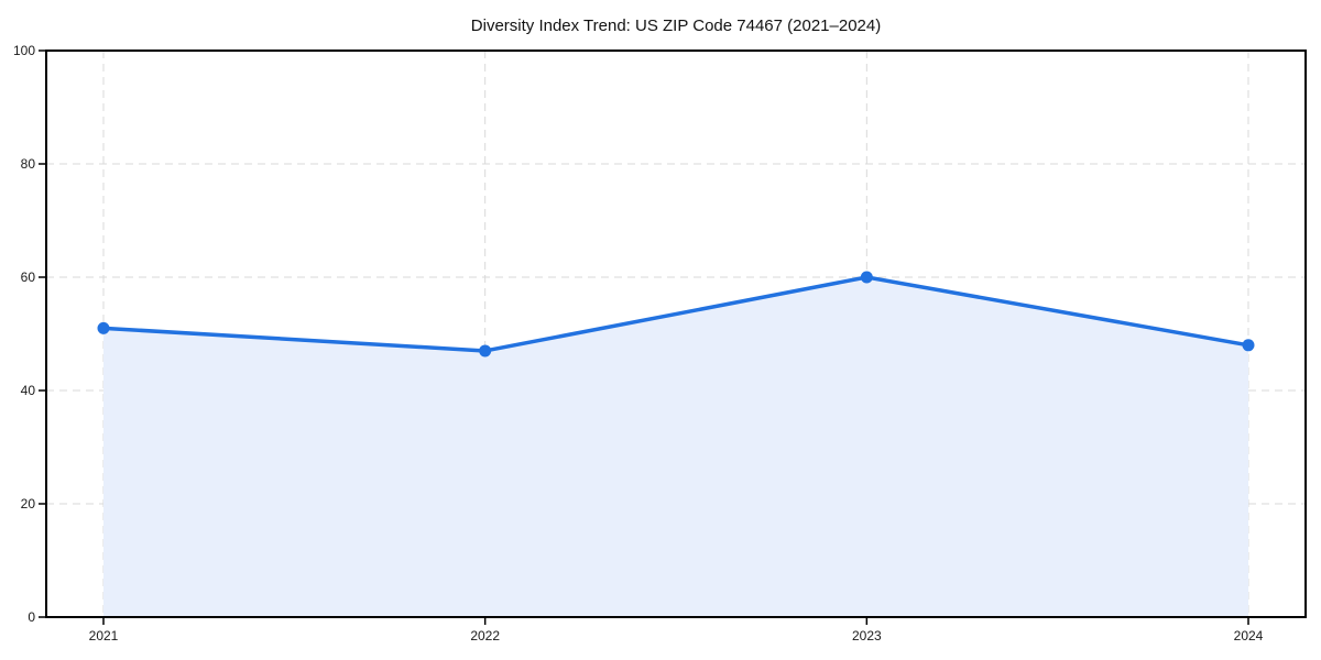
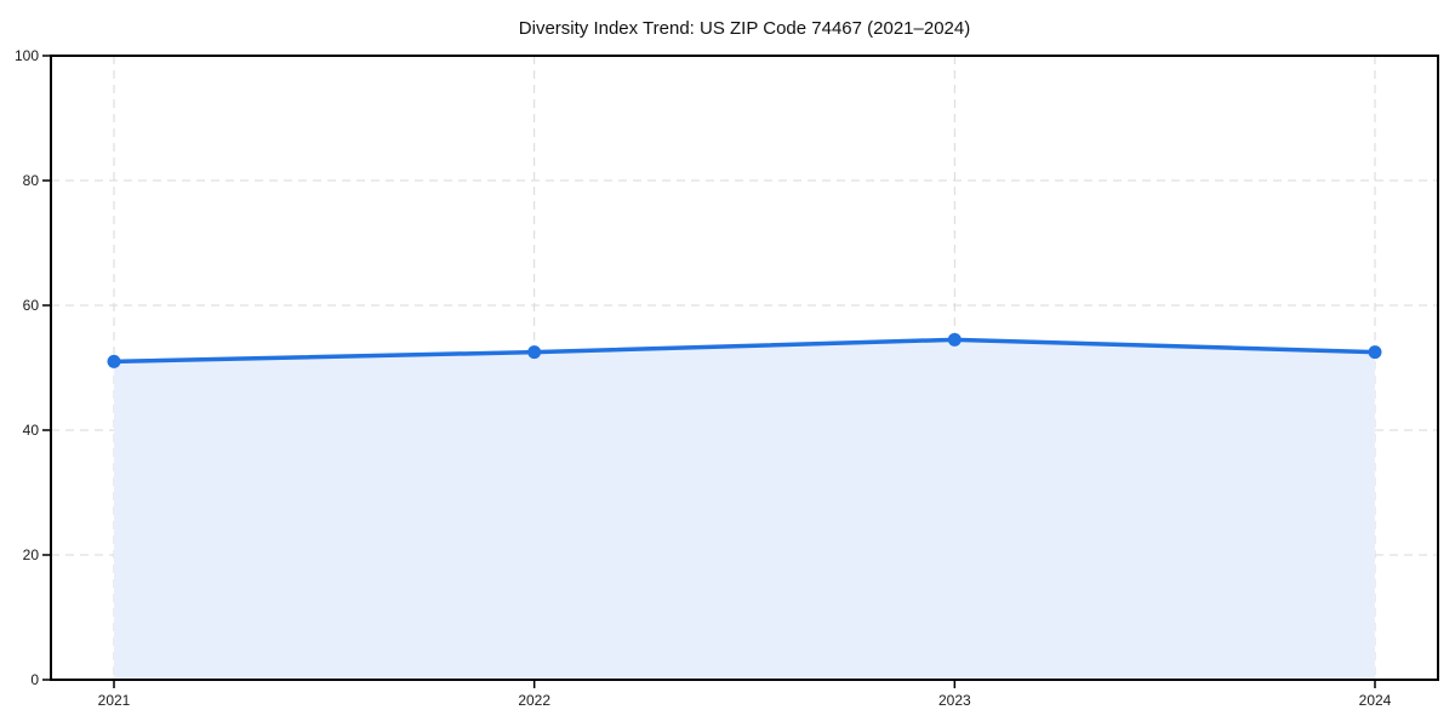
2022: 47 -> 52
2023: 60 -> 54
2024: 48 -> 52
